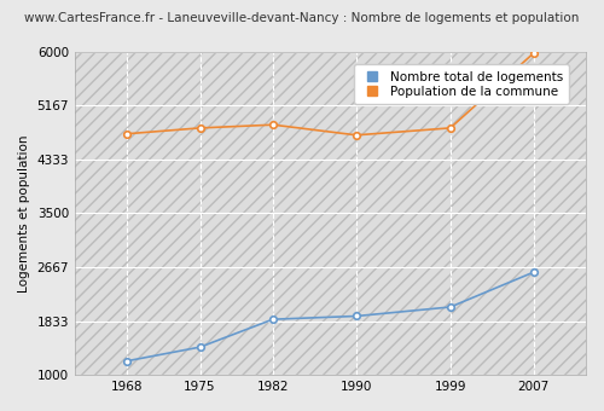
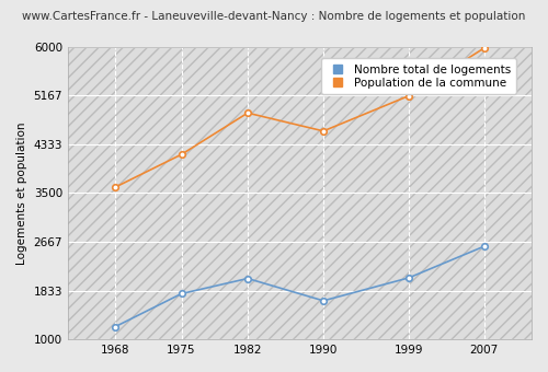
Population de la commune/1968: 4730 -> 3600
Nombre total de logements/1975: 1430 -> 1780
Population de la commune/1975: 4820 -> 4160
Nombre total de logements/1982: 1860 -> 2040
Nombre total de logements/1990: 1910 -> 1660
Population de la commune/1990: 4710 -> 4560
Population de la commune/1999: 4820 -> 5160
